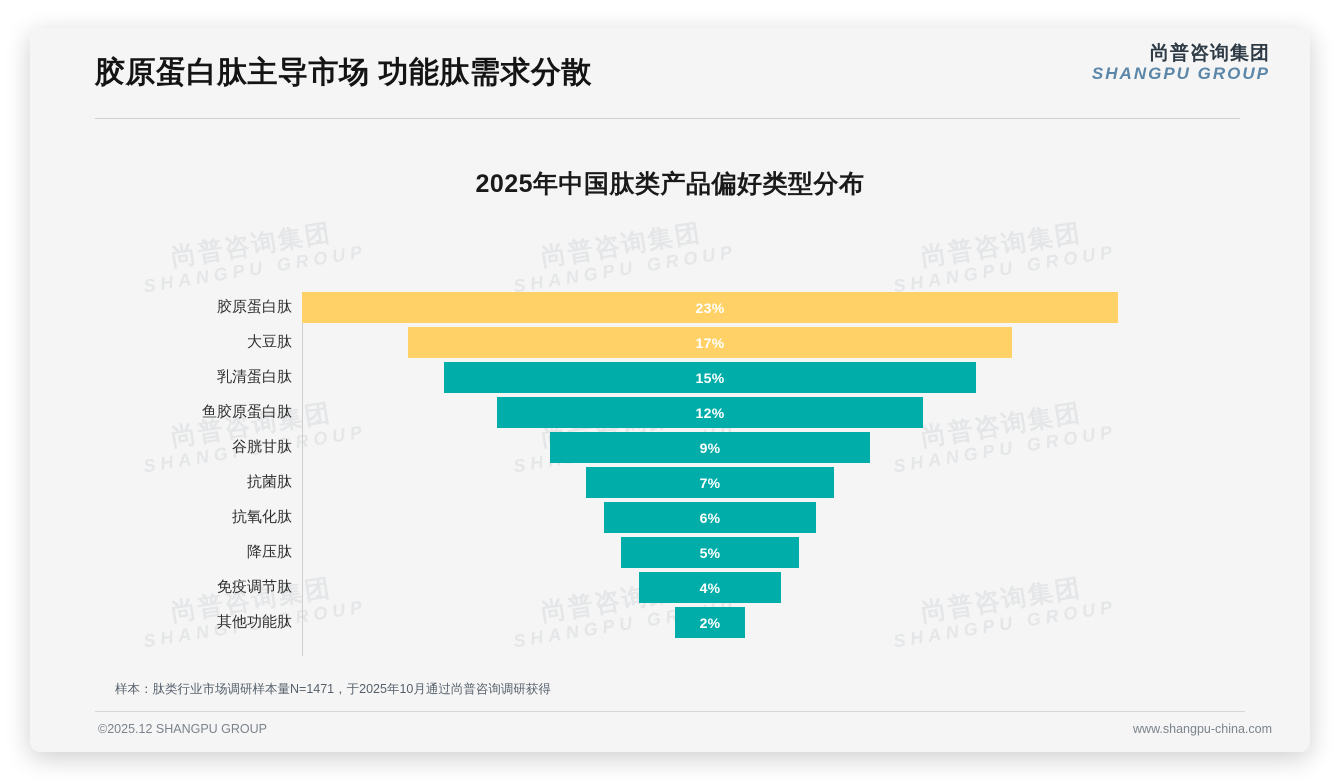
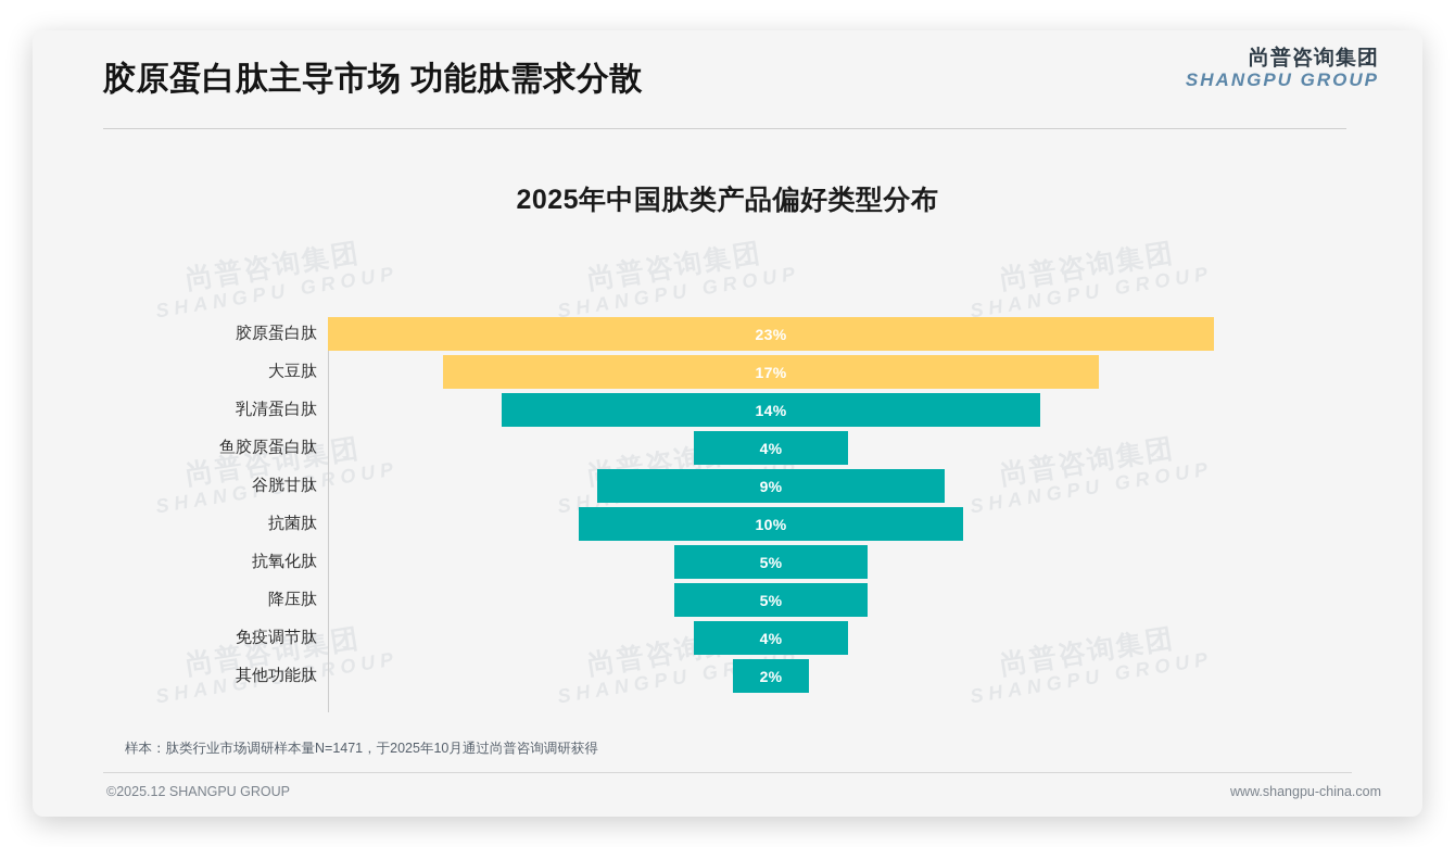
乳清蛋白肽: 15% -> 14%
鱼胶原蛋白肽: 12% -> 4%
抗菌肽: 7% -> 10%
抗氧化肽: 6% -> 5%
